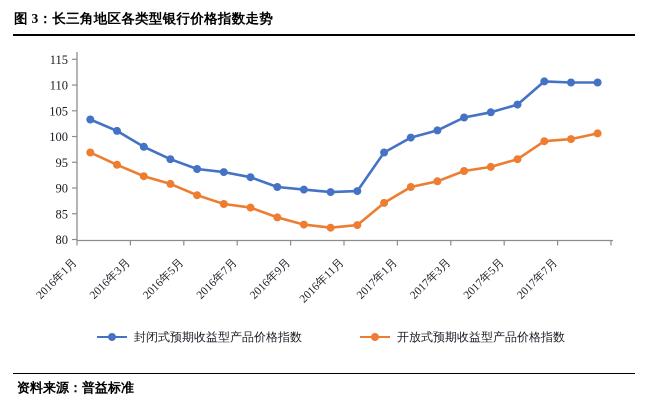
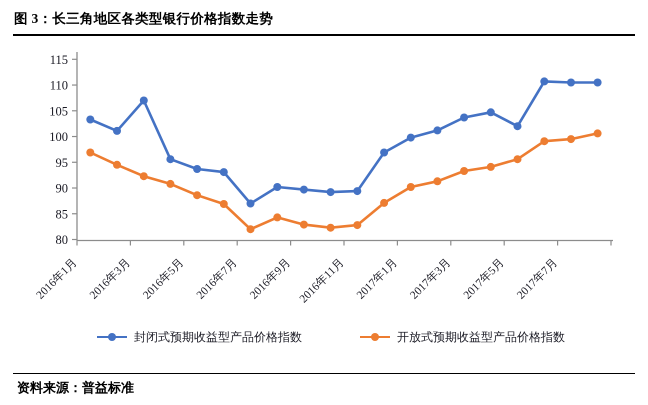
封闭式预期收益型产品价格指数/2016年3月: 98 -> 107
封闭式预期收益型产品价格指数/2016年7月: 92 -> 87
开放式预期收益型产品价格指数/2016年7月: 86 -> 82
封闭式预期收益型产品价格指数/2017年5月: 106 -> 102
